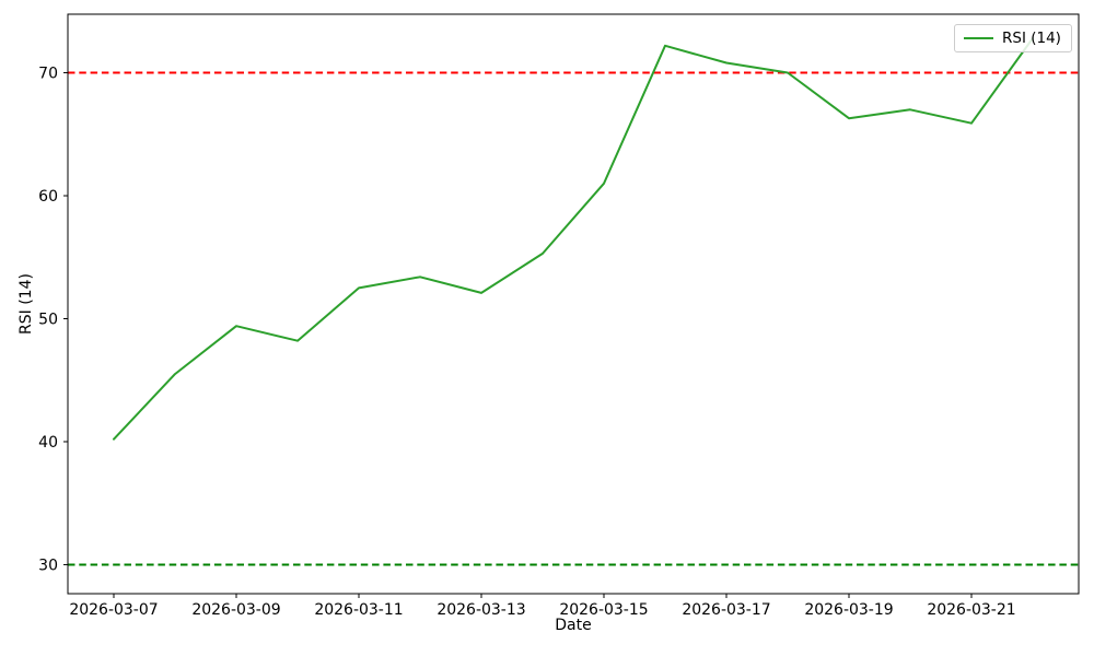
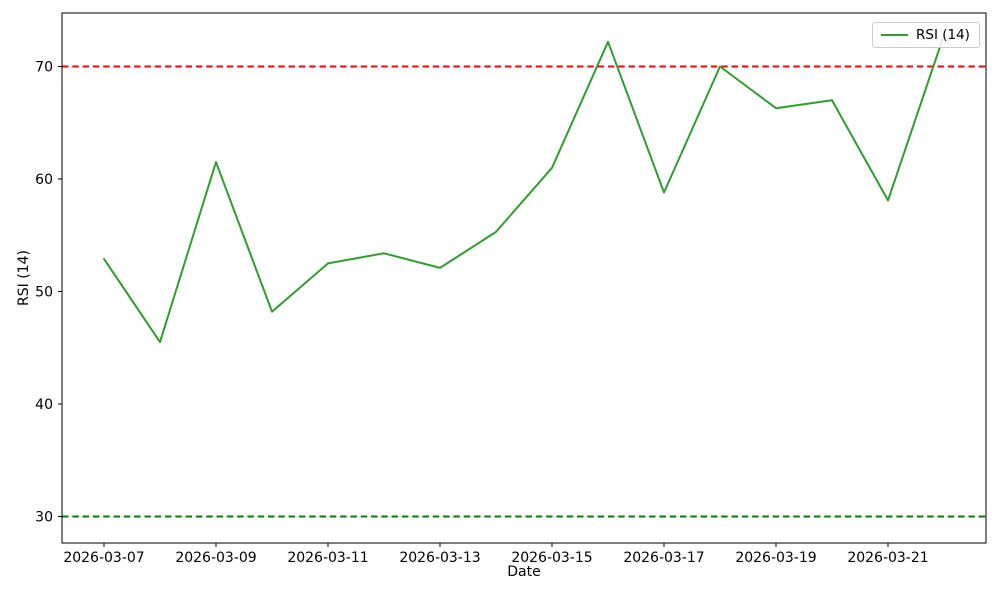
2026-03-07: 40.2 -> 52.9
2026-03-09: 49.4 -> 61.5
2026-03-17: 70.8 -> 58.8
2026-03-21: 65.9 -> 58.1
